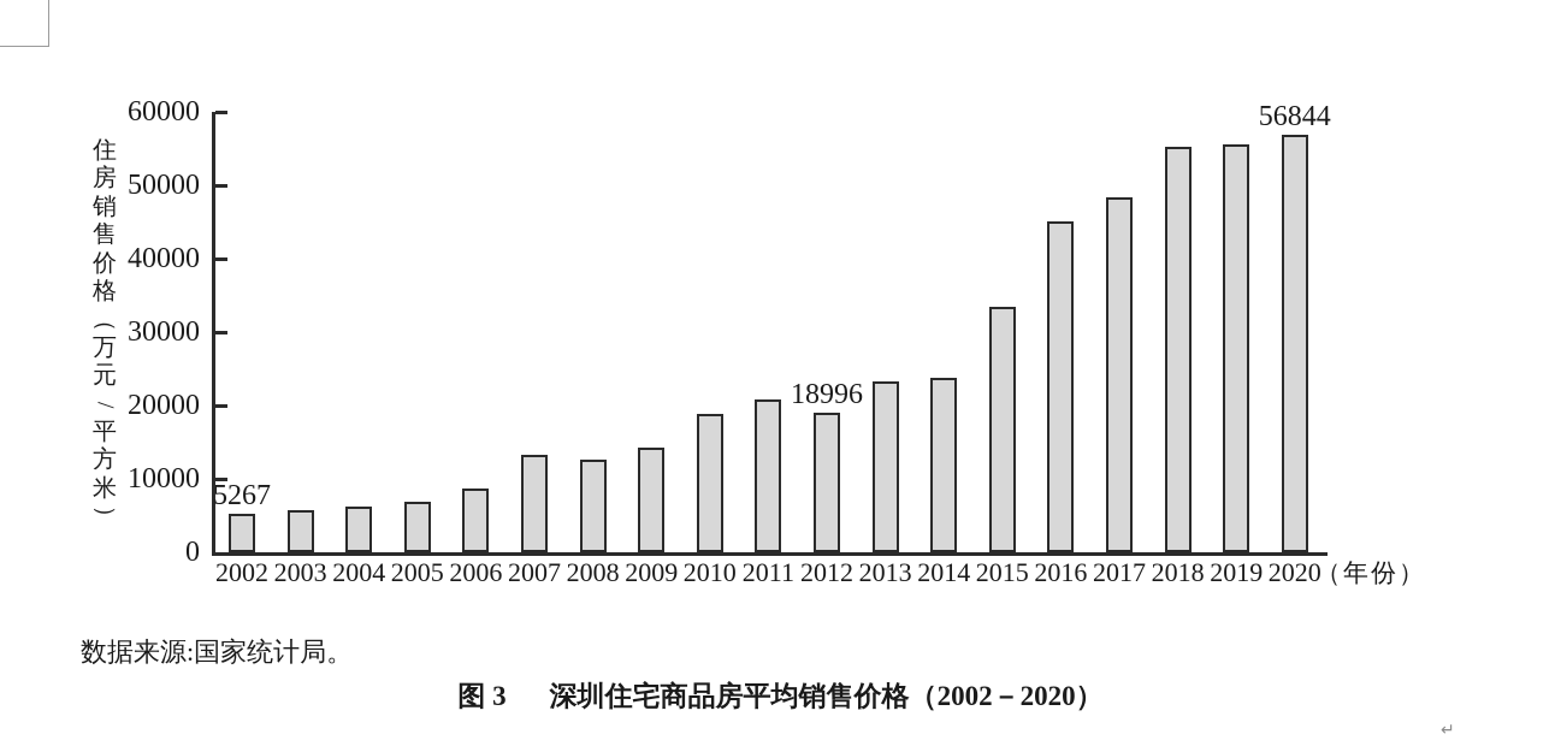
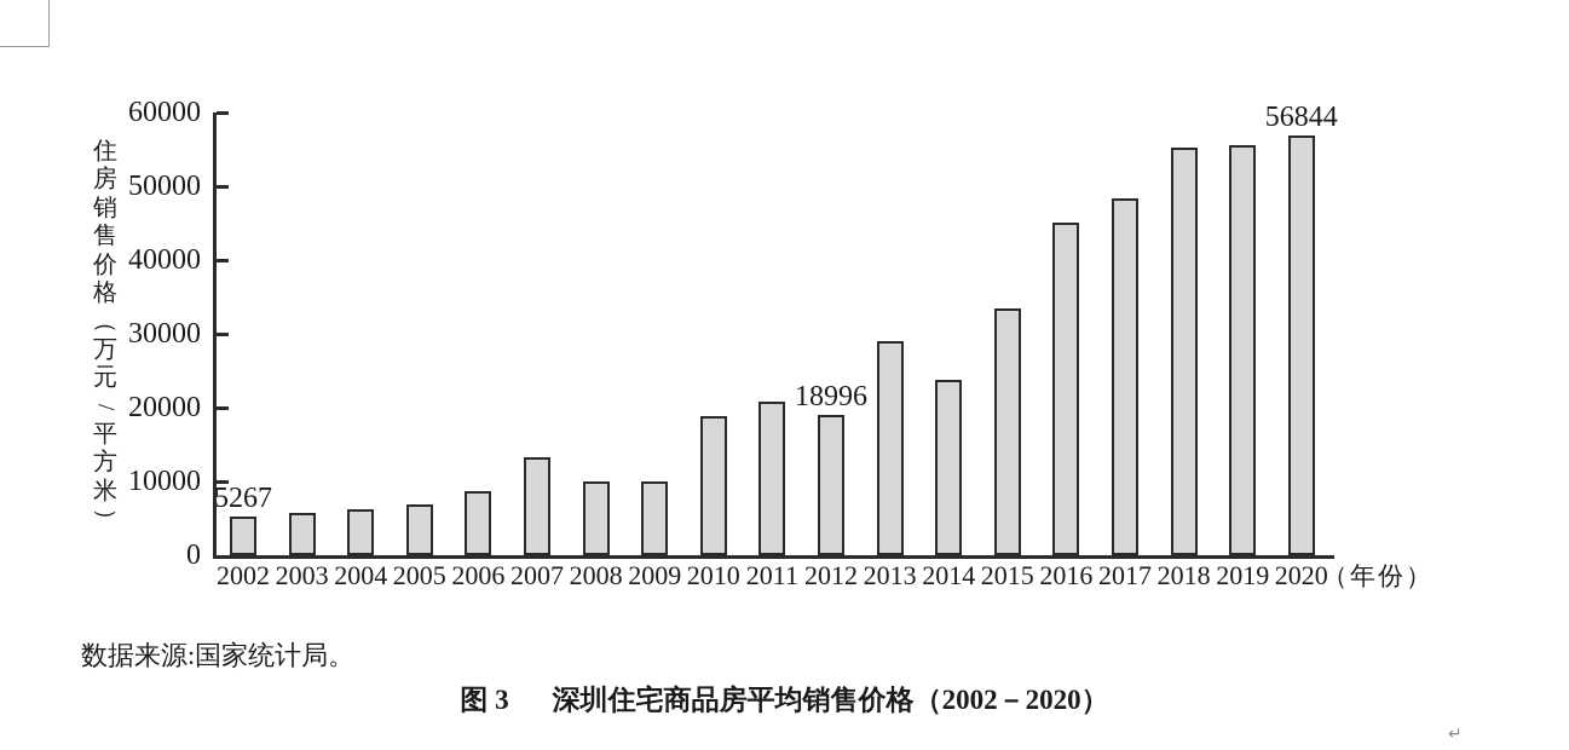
2008: 13000 -> 10000
2009: 14000 -> 10000
2013: 23000 -> 29000
